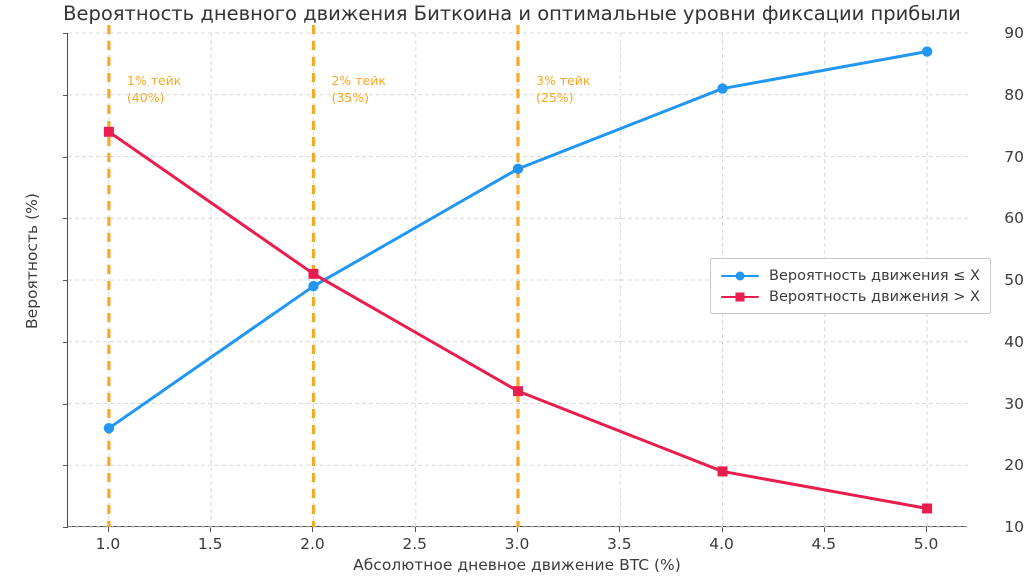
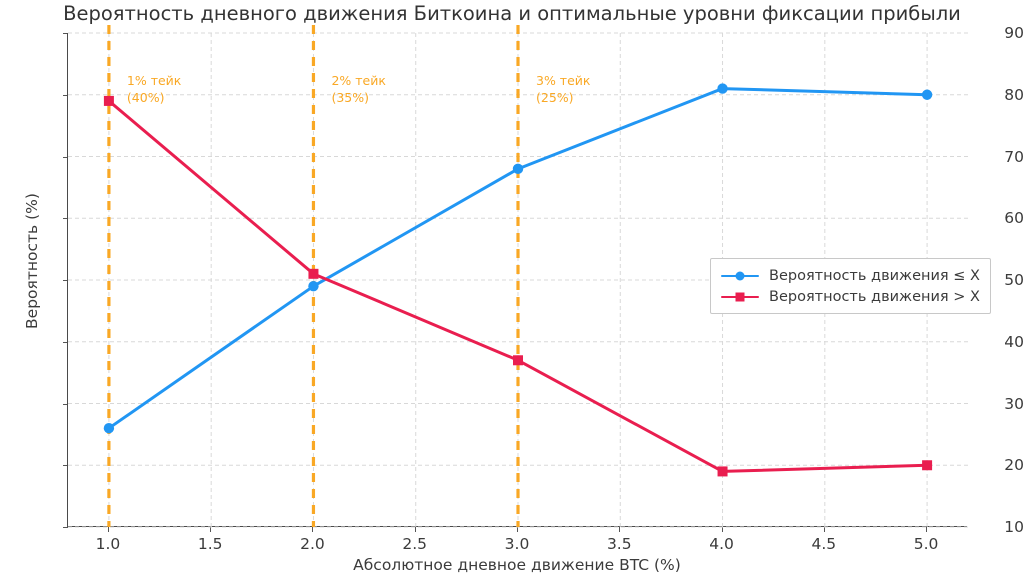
Вероятность движения > X/1.0: 74 -> 79
Вероятность движения > X/3.0: 32 -> 37
Вероятность движения ≤ X/5.0: 87 -> 80
Вероятность движения > X/5.0: 13 -> 20
